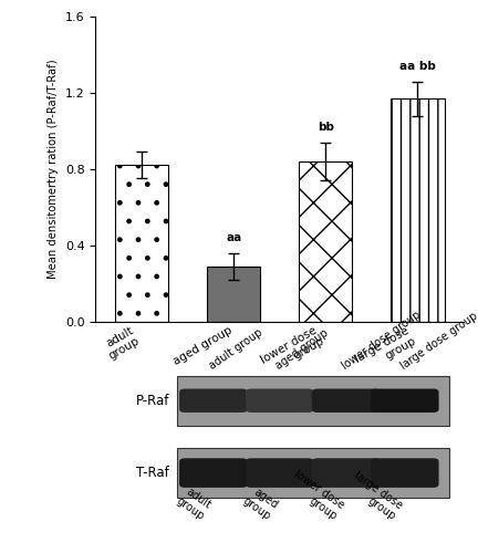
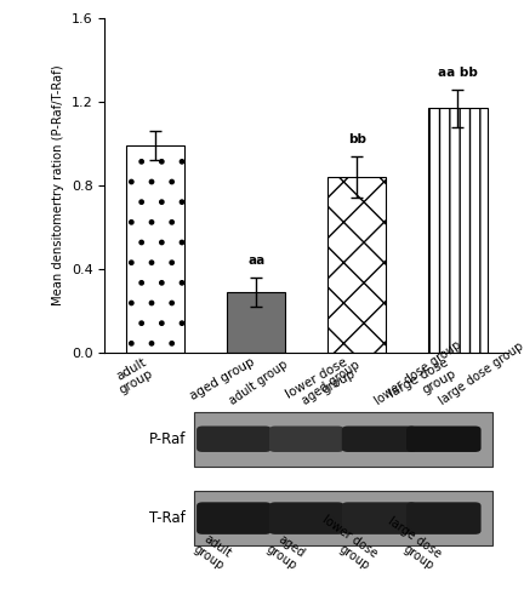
adult group: 0.82 -> 0.99
